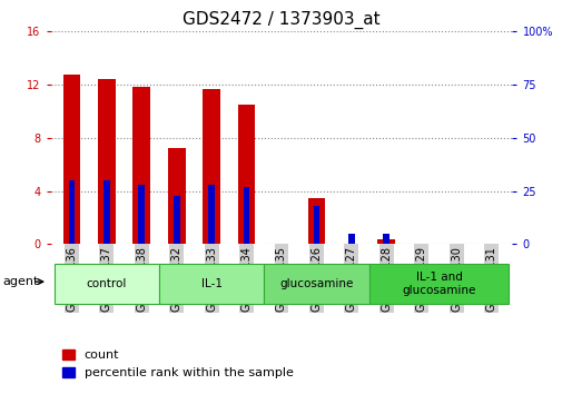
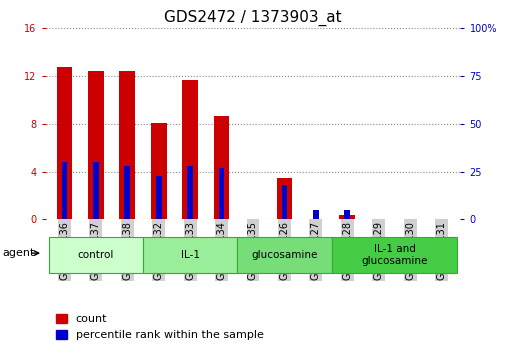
count/GSM143138: 11.8 -> 12.4
count/GSM143132: 7.2 -> 8.1
count/GSM143134: 10.5 -> 8.7
